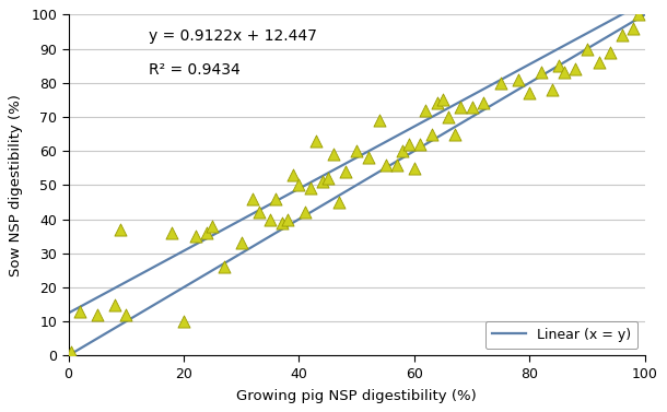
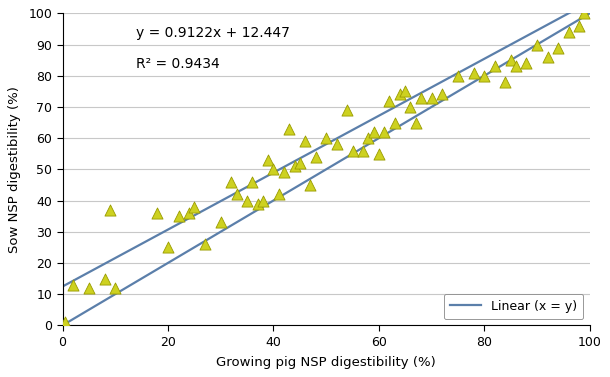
20: 10 -> 25
80: 77 -> 80
